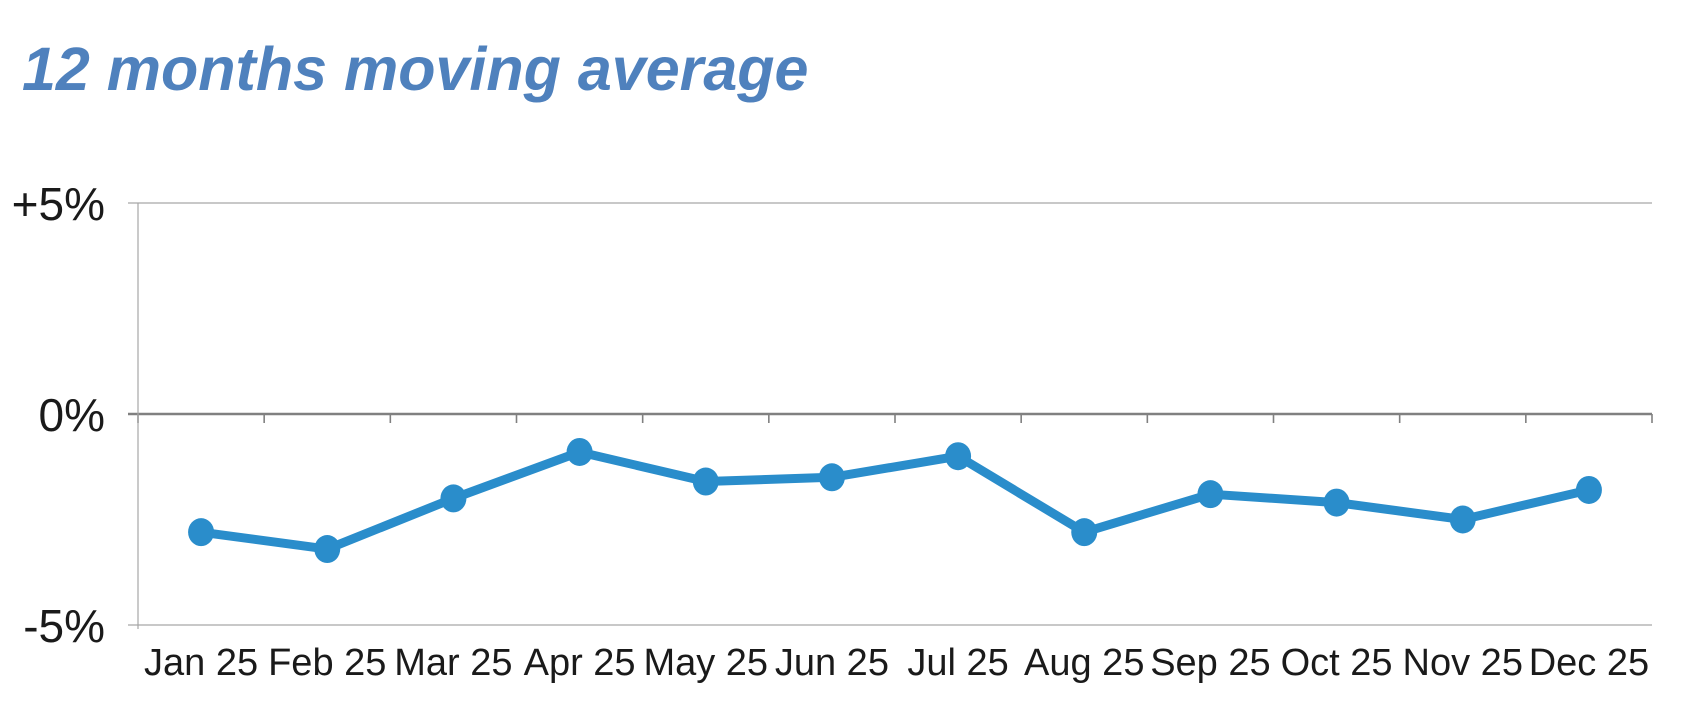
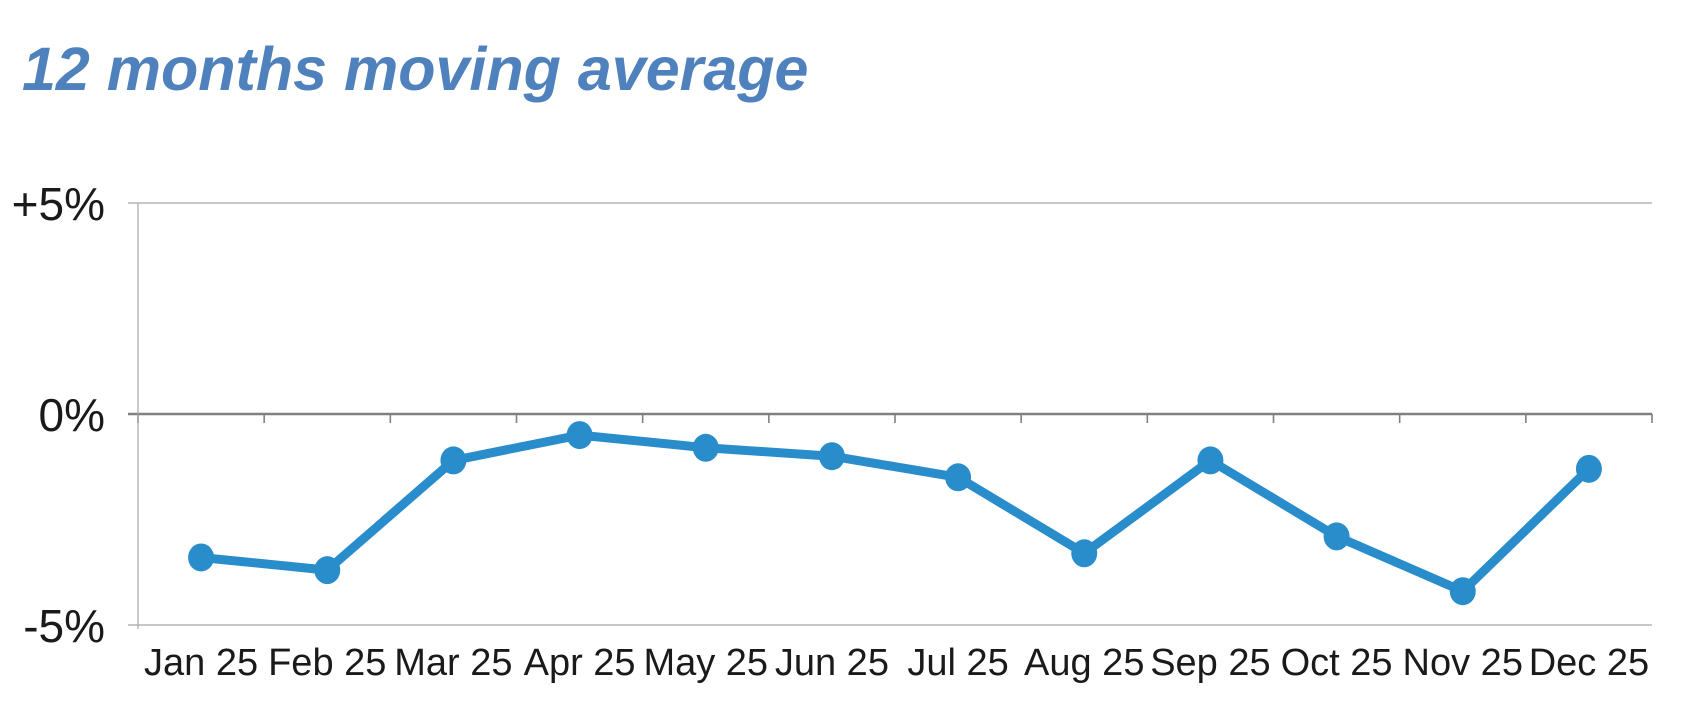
Jan 25: -2.8% -> -3.4%
Feb 25: -3.2% -> -3.7%
Mar 25: -2.0% -> -1.1%
Apr 25: -0.9% -> -0.5%
May 25: -1.6% -> -0.8%
Jun 25: -1.5% -> -1.0%
Jul 25: -1.0% -> -1.5%
Aug 25: -2.8% -> -3.3%
Sep 25: -1.9% -> -1.1%
Oct 25: -2.1% -> -2.9%
Nov 25: -2.5% -> -4.2%
Dec 25: -1.8% -> -1.3%
